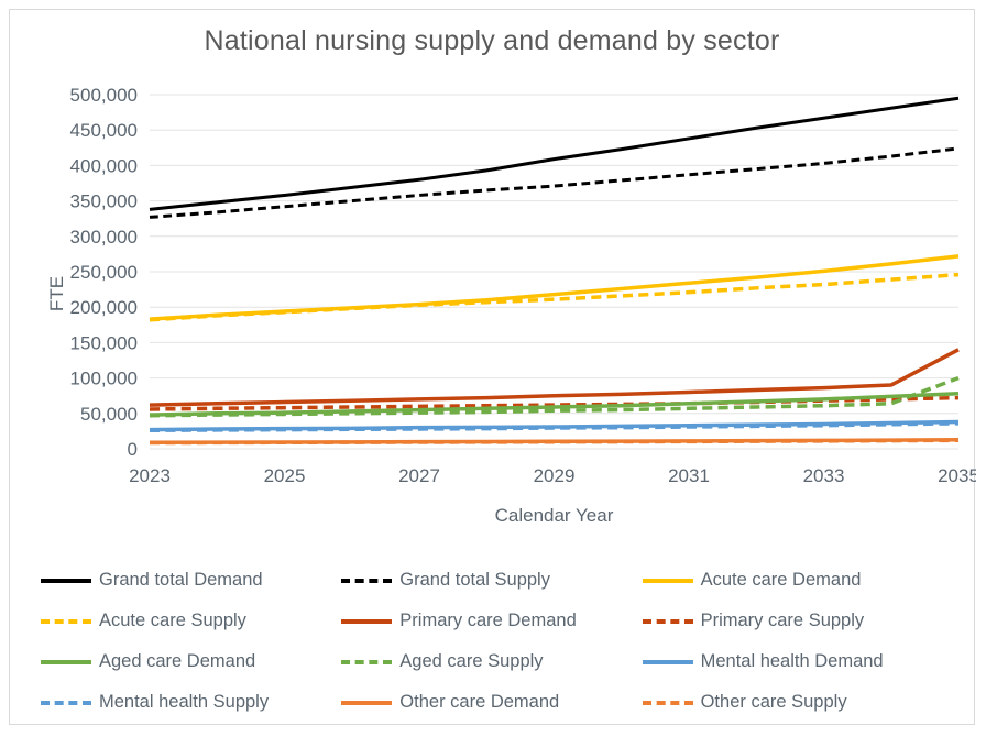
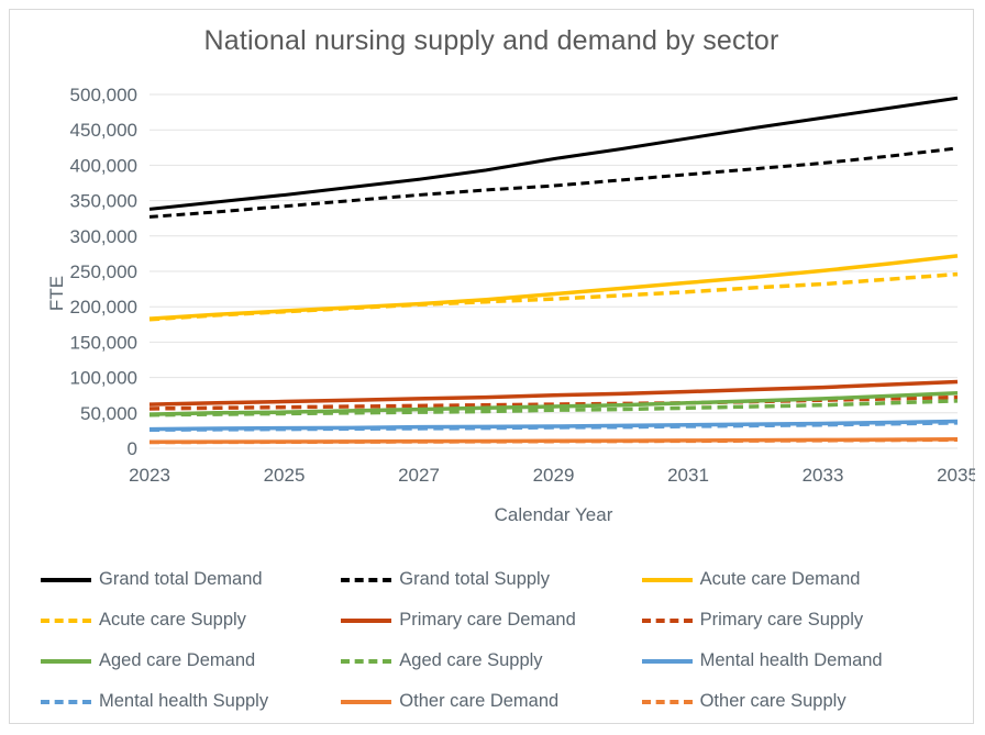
Primary care Demand/2035: 140000 -> 90000
Aged care Supply/2035: 100000 -> 70000
